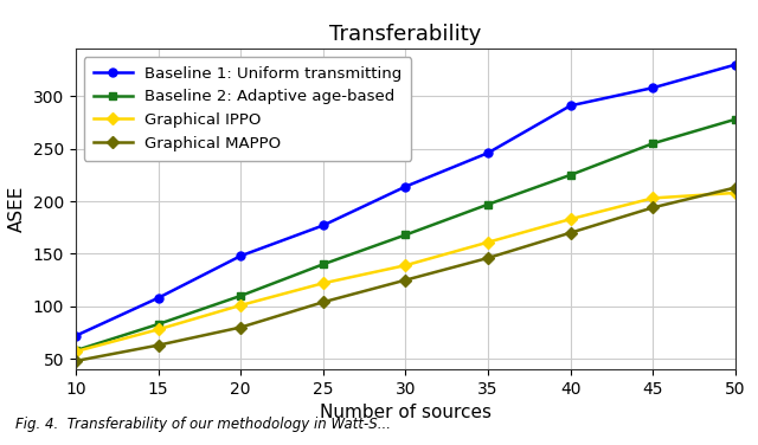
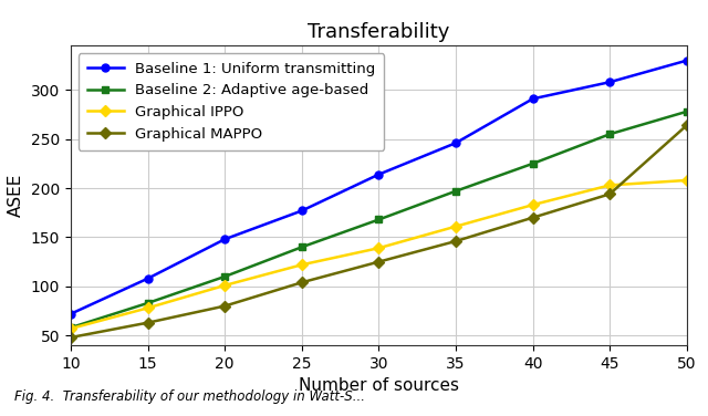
Graphical MAPPO/50: 213 -> 264
